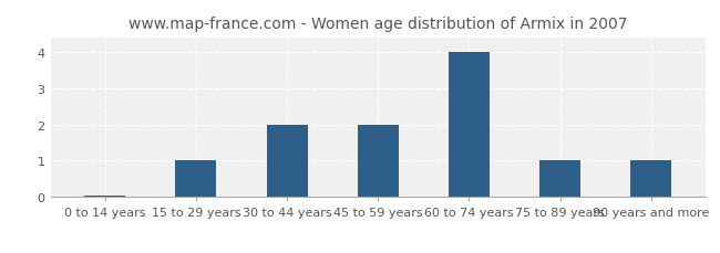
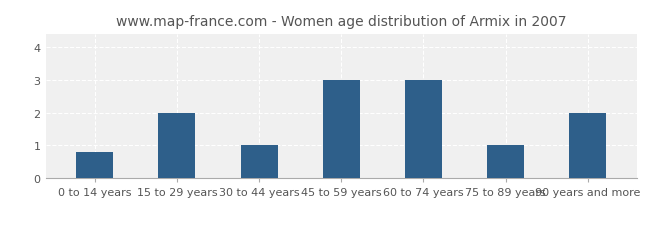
0 to 14 years: 0.05 -> 0.80
15 to 29 years: 1.00 -> 2.00
30 to 44 years: 2.00 -> 1.00
45 to 59 years: 2.00 -> 3.00
60 to 74 years: 4.00 -> 3.00
90 years and more: 1.00 -> 2.00
